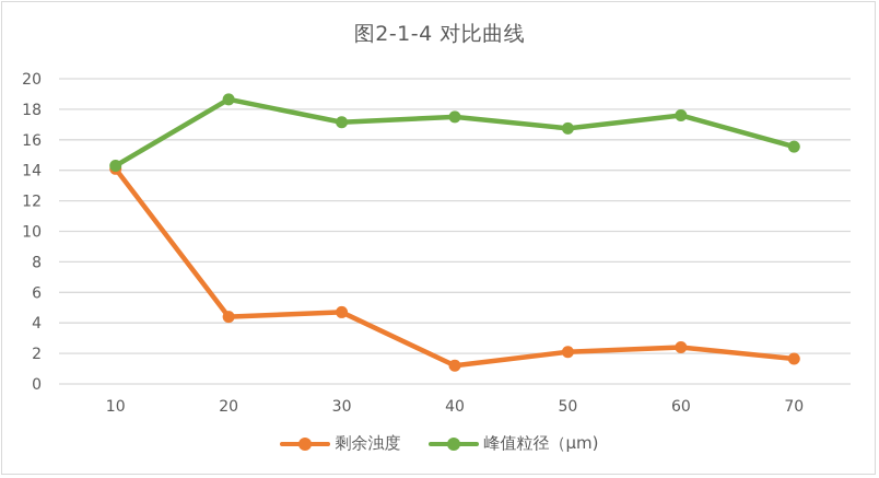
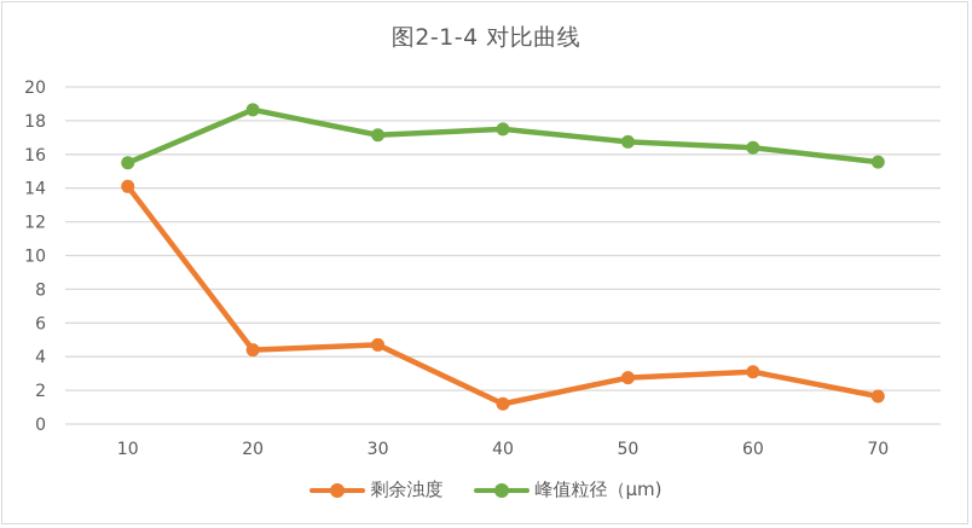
峰值粒径（μm)/10: 14.3 -> 15.5
剩余浊度/50: 2.1 -> 2.8
剩余浊度/60: 2.4 -> 3.1
峰值粒径（μm)/60: 17.6 -> 16.4
